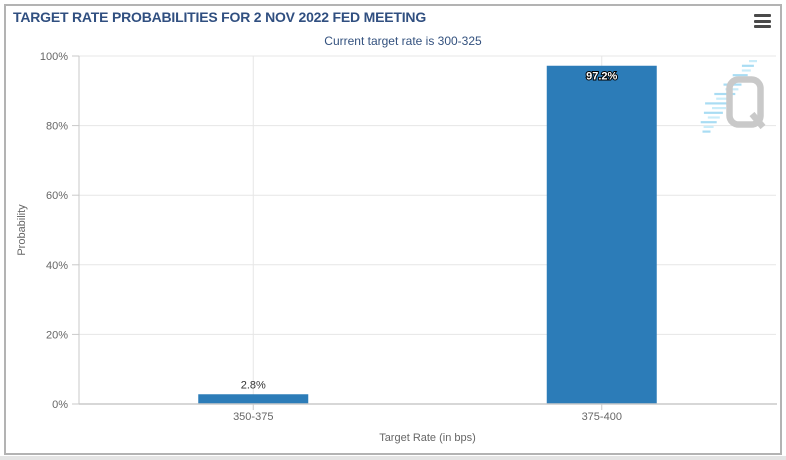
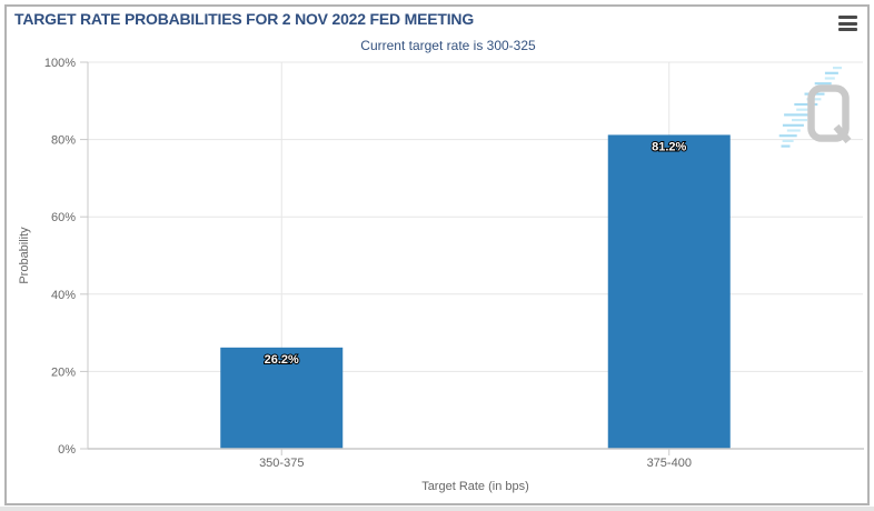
350-375: 2.8% -> 26.2%
375-400: 97.2% -> 81.2%
